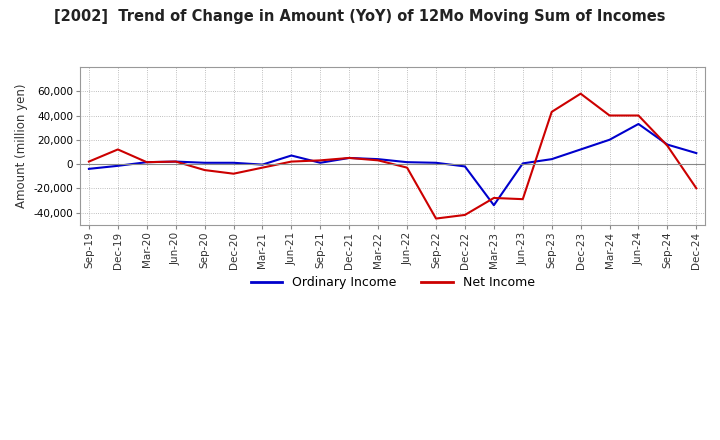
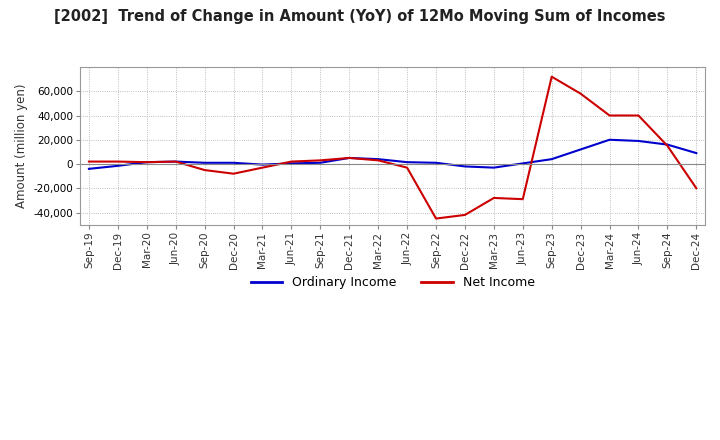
Net Income/Dec-19: 12,000 -> 2,000
Ordinary Income/Jun-21: 7,000 -> 0
Ordinary Income/Mar-23: -34,000 -> -3,000
Net Income/Sep-23: 43,000 -> 72,000
Ordinary Income/Jun-24: 33,000 -> 19,000
